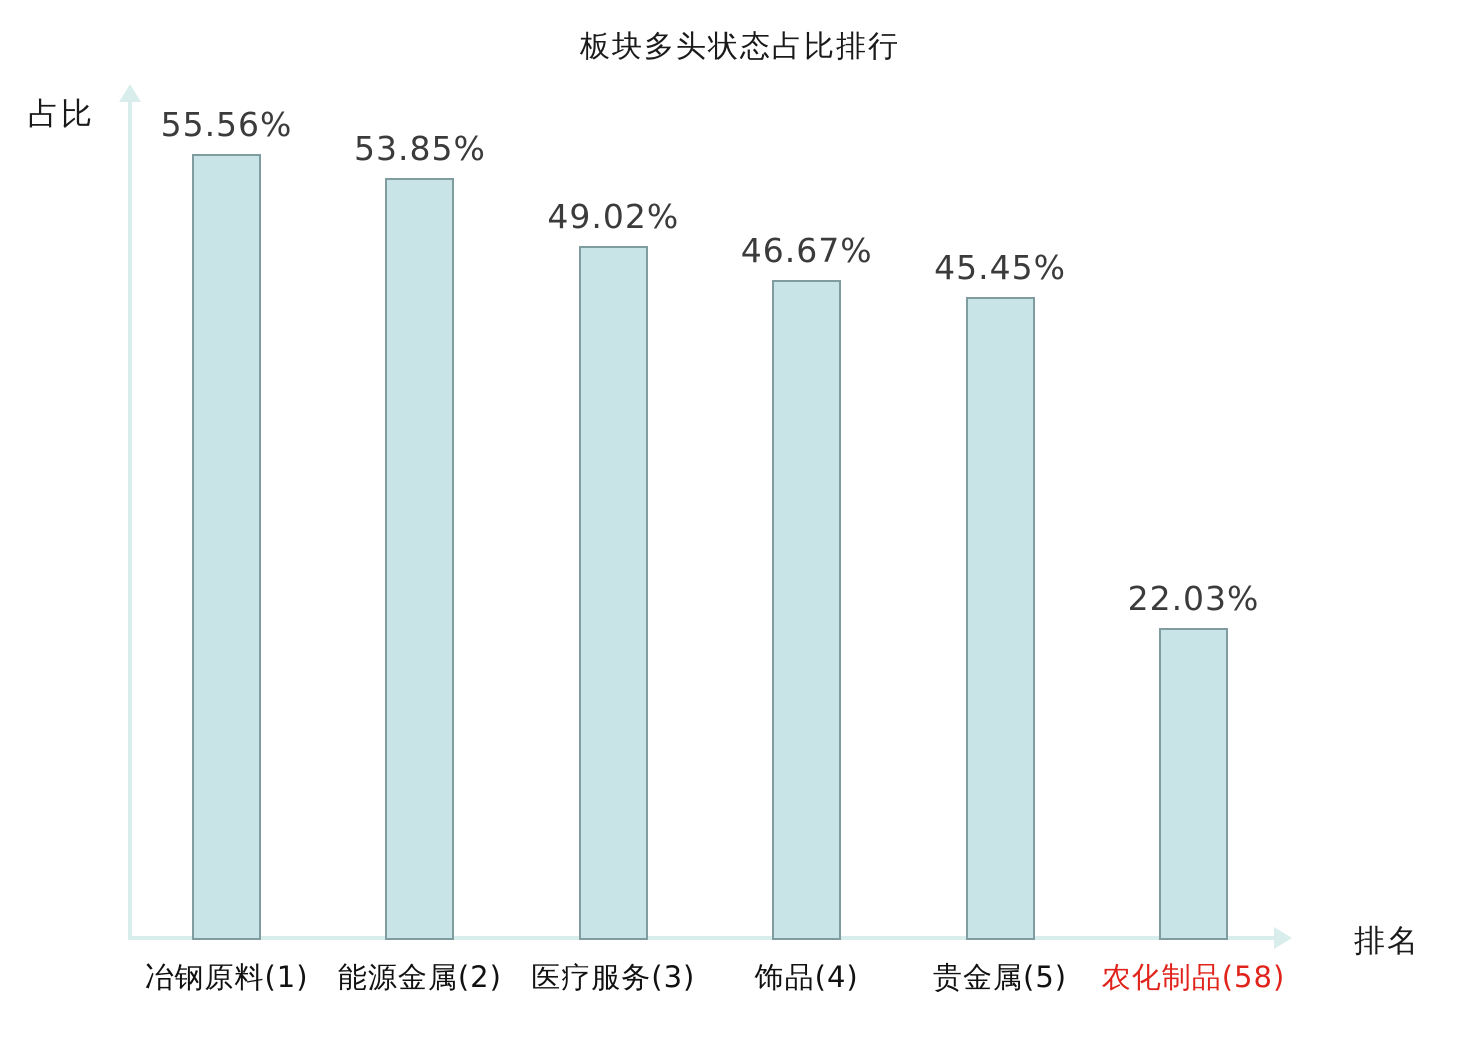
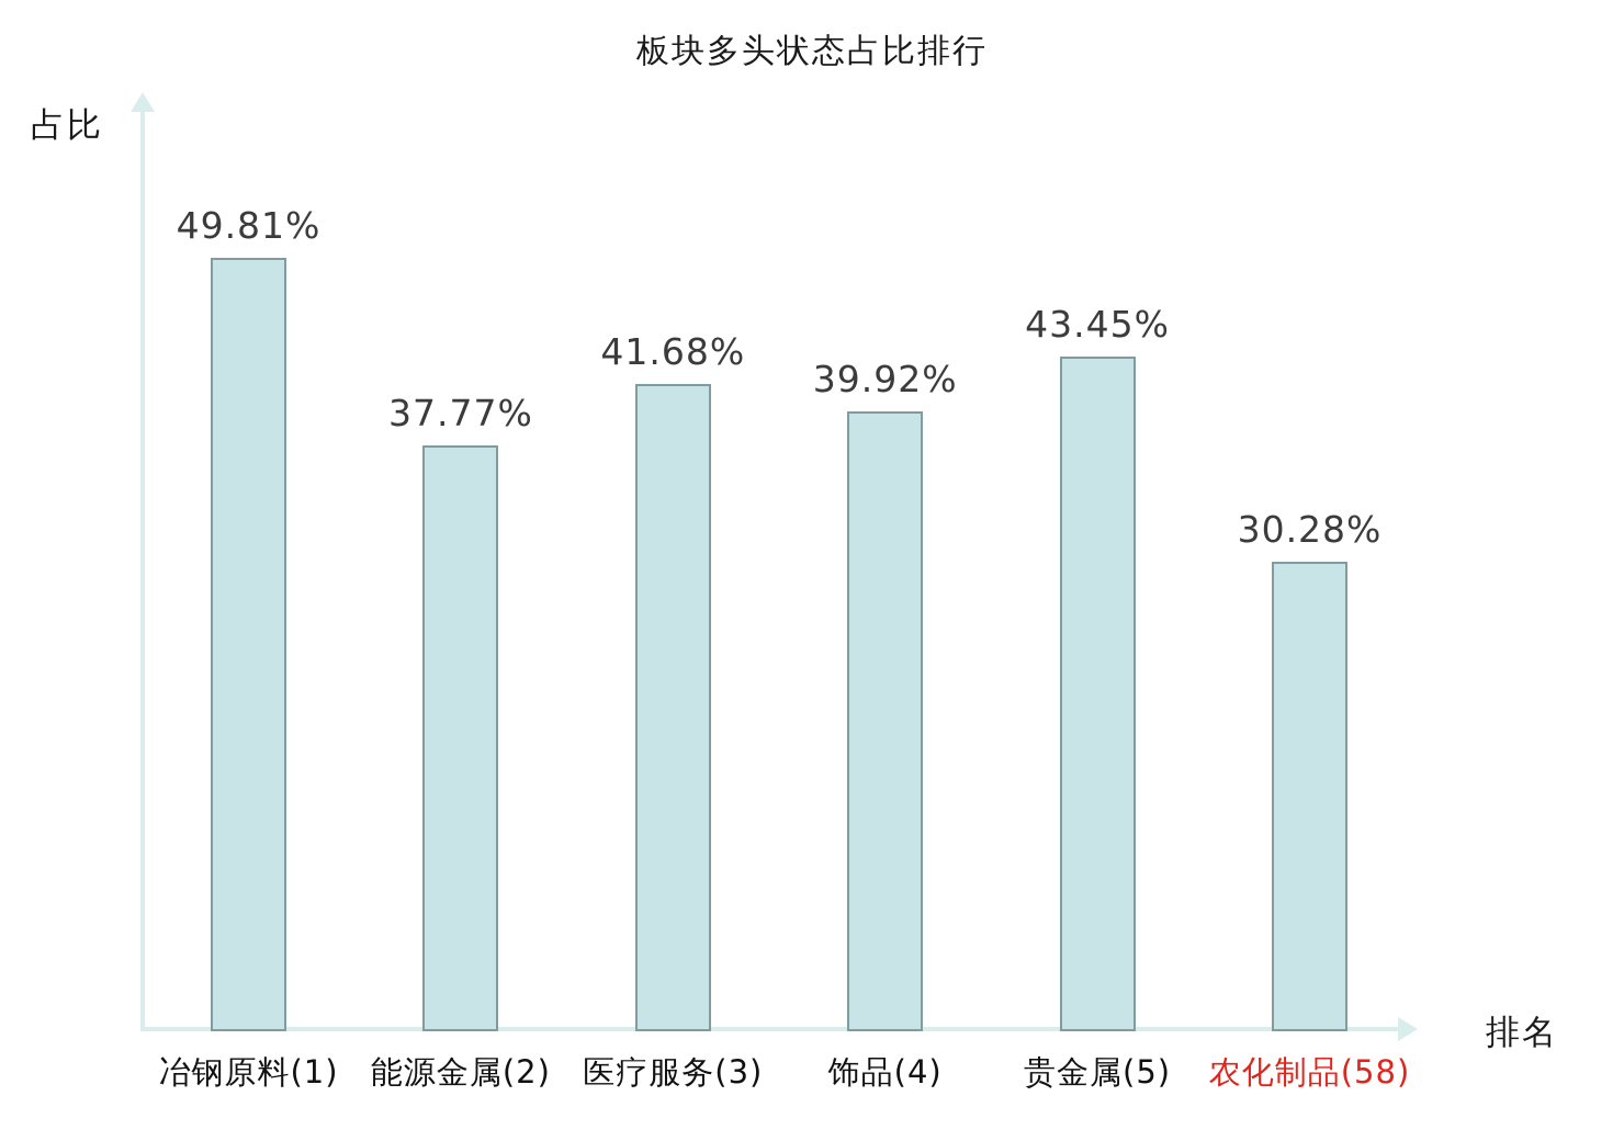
冶钢原料(1): 55.56% -> 49.81%
能源金属(2): 53.85% -> 37.77%
医疗服务(3): 49.02% -> 41.68%
饰品(4): 46.67% -> 39.92%
贵金属(5): 45.45% -> 43.45%
农化制品(58): 22.03% -> 30.28%
